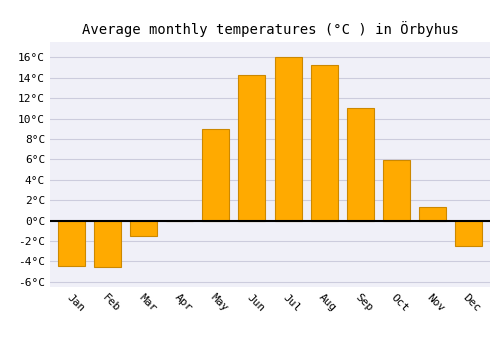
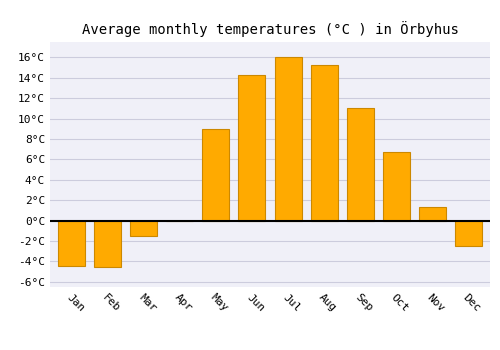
Oct: 5.9°C -> 6.7°C
